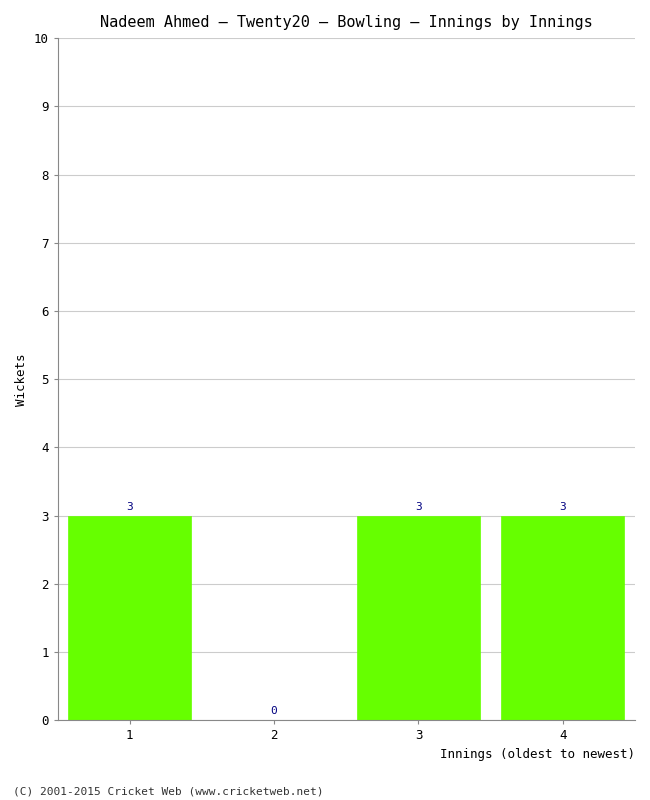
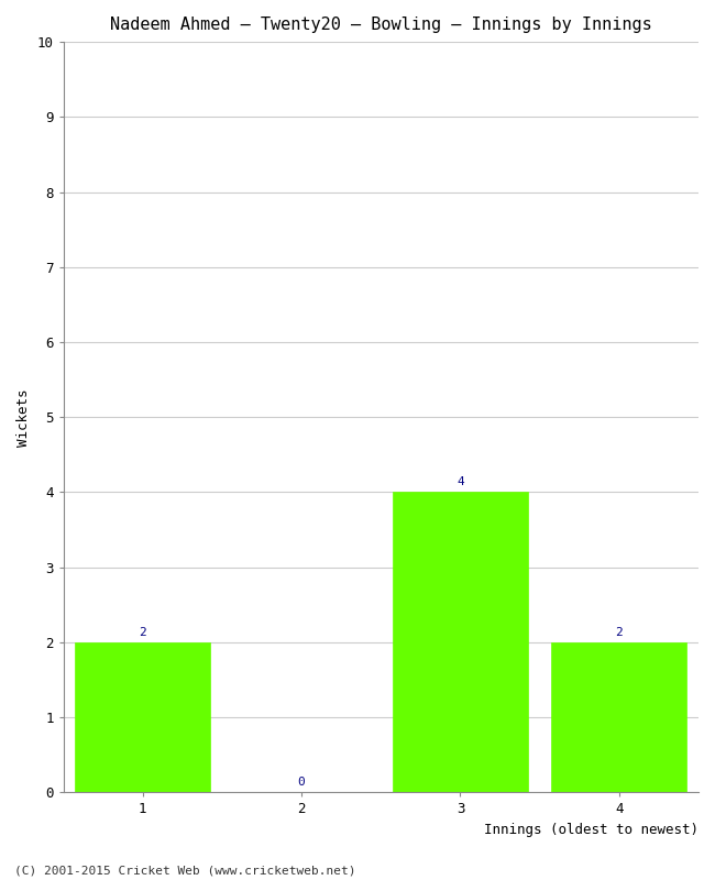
1: 3 -> 2
3: 3 -> 4
4: 3 -> 2
